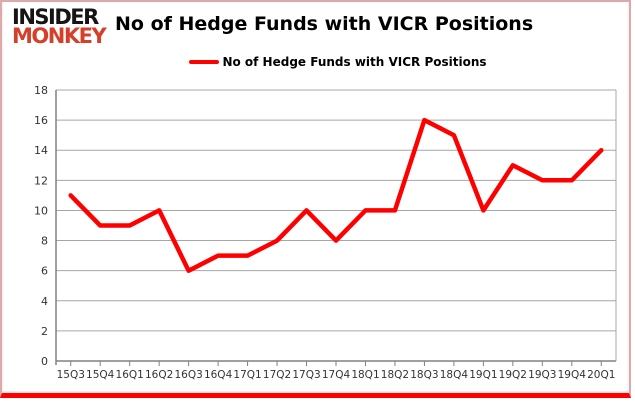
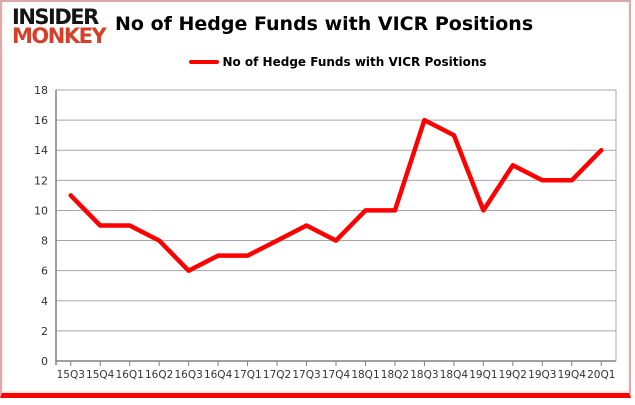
16Q2: 10 -> 8
17Q3: 10 -> 9
